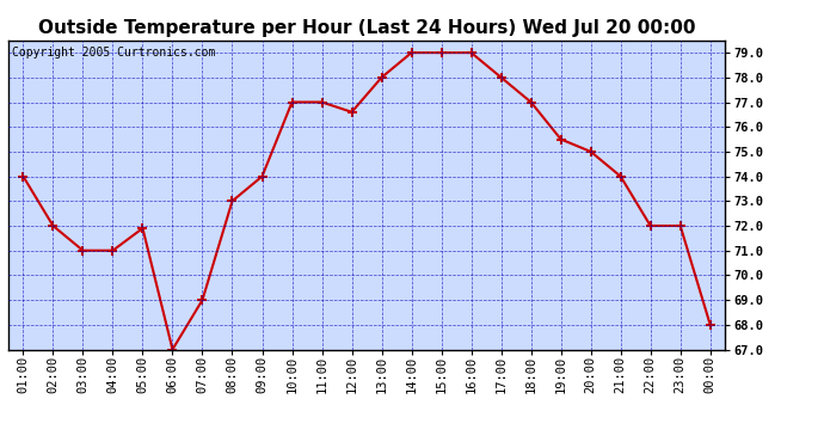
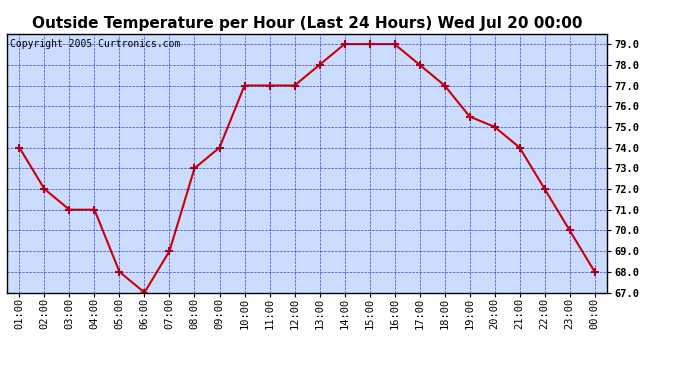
05:00: 71.9 -> 68.0
12:00: 76.6 -> 77.0
23:00: 72.0 -> 70.0
